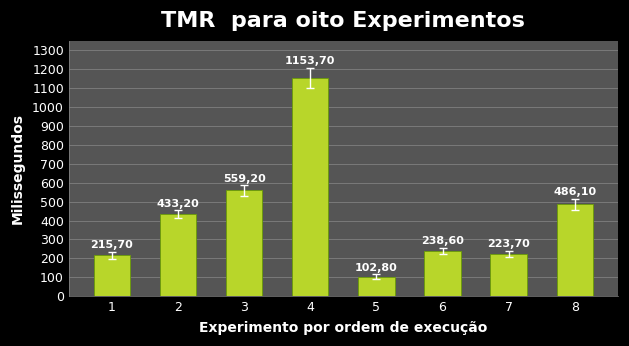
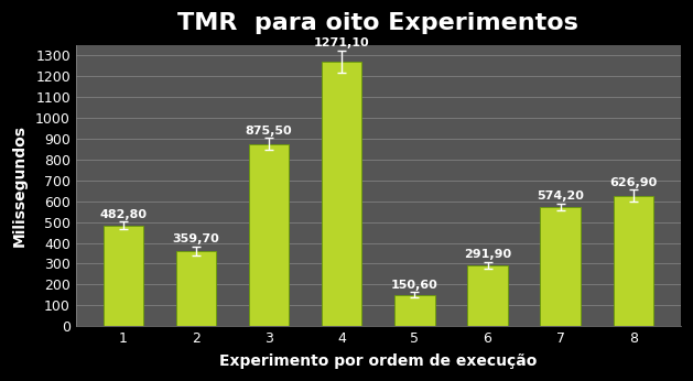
1: 215,70 -> 482,80
2: 433,20 -> 359,70
3: 559,20 -> 875,50
4: 1153,70 -> 1271,10
5: 102,80 -> 150,60
6: 238,60 -> 291,90
7: 223,70 -> 574,20
8: 486,10 -> 626,90
